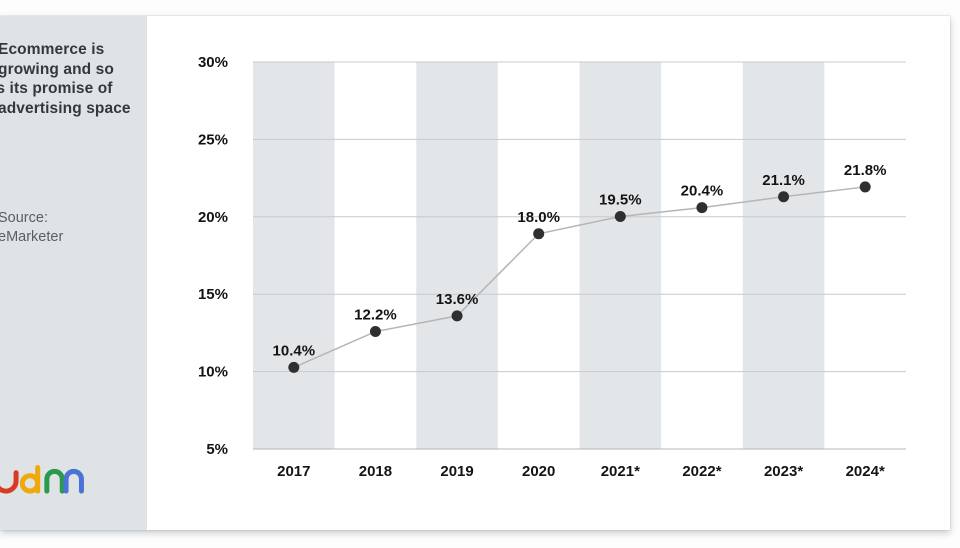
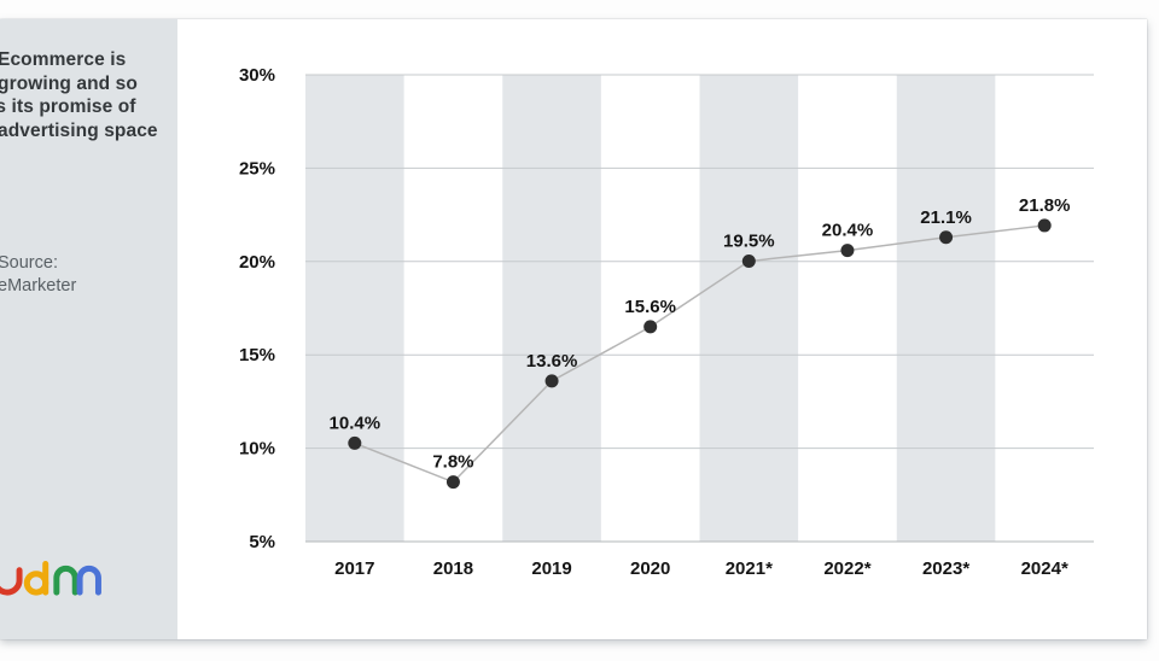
2018: 12.2% -> 7.8%
2020: 18.0% -> 15.6%
